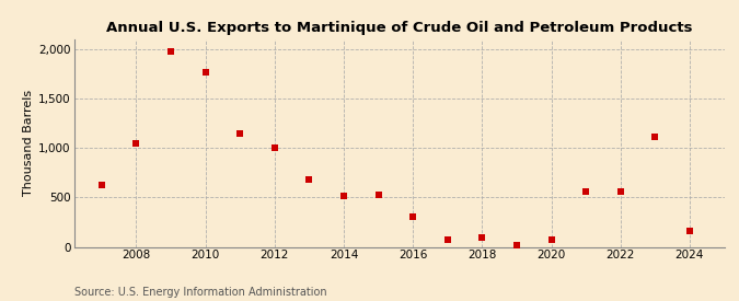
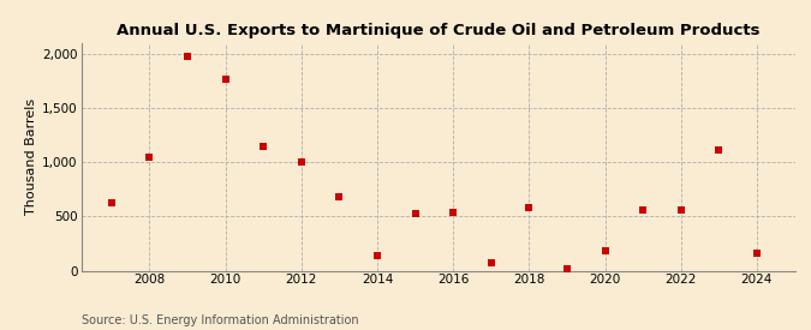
2014: 510 -> 140
2016: 300 -> 540
2018: 100 -> 580
2020: 70 -> 180
